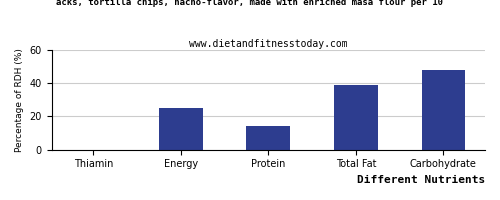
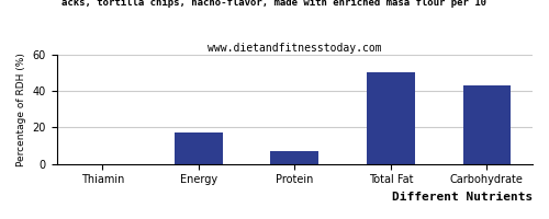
Energy: 25 -> 17
Protein: 14 -> 7
Total Fat: 39 -> 50
Carbohydrate: 48 -> 43
